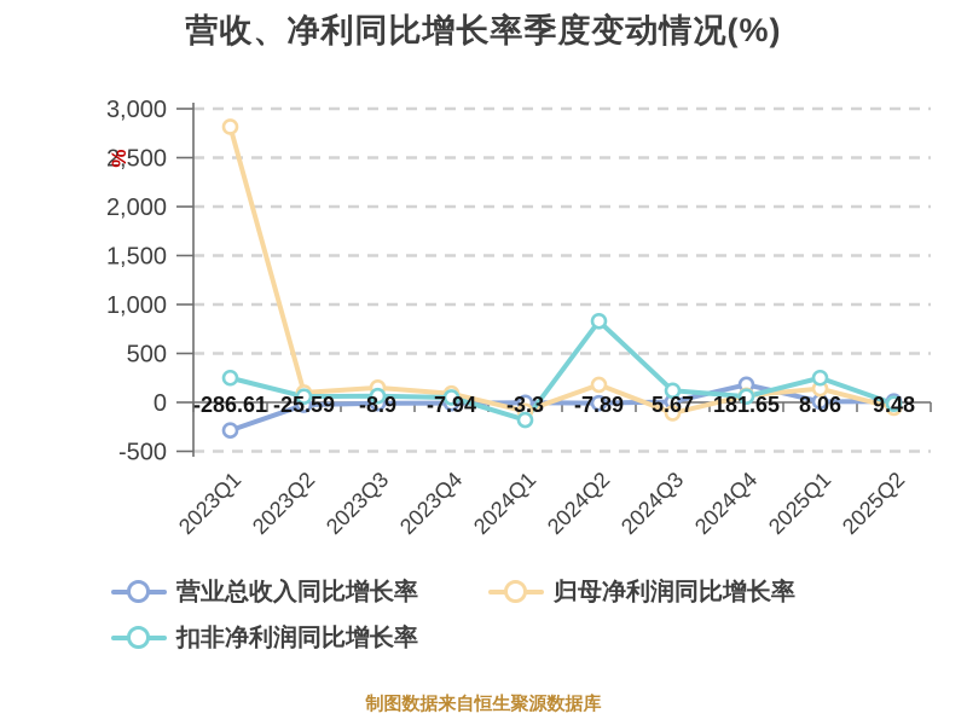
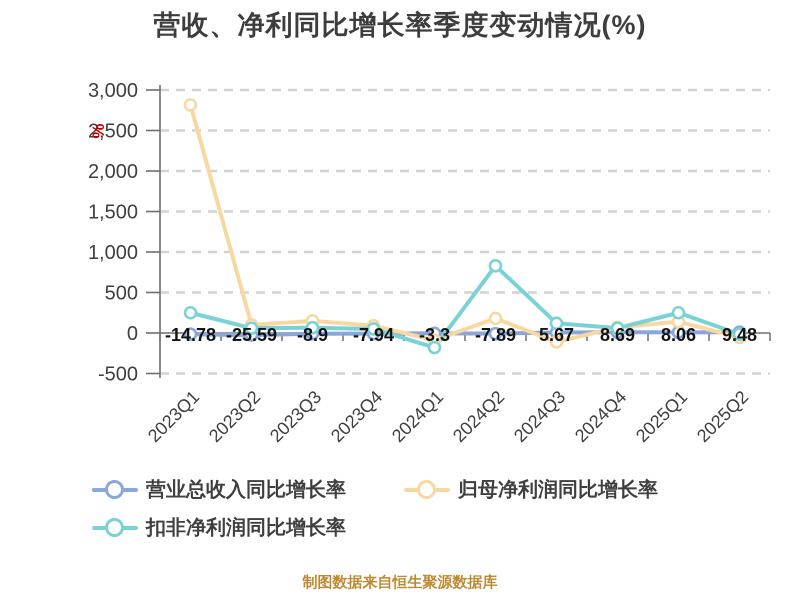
营业总收入同比增长率/2023Q1: -286.61 -> -14.78
营业总收入同比增长率/2024Q4: 181.65 -> 8.69
